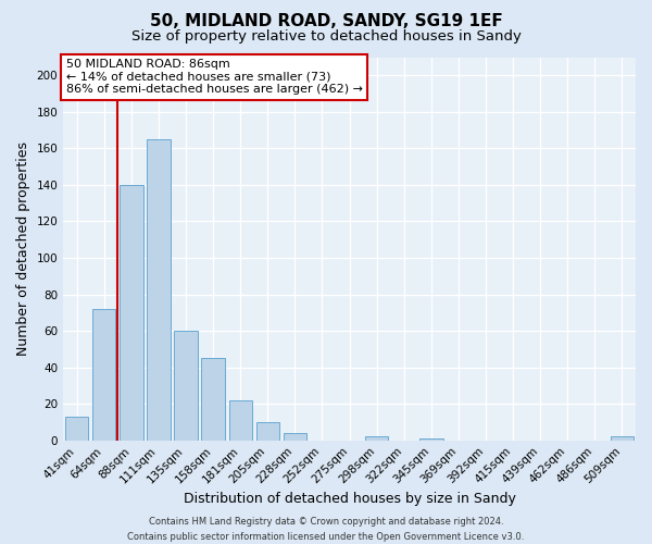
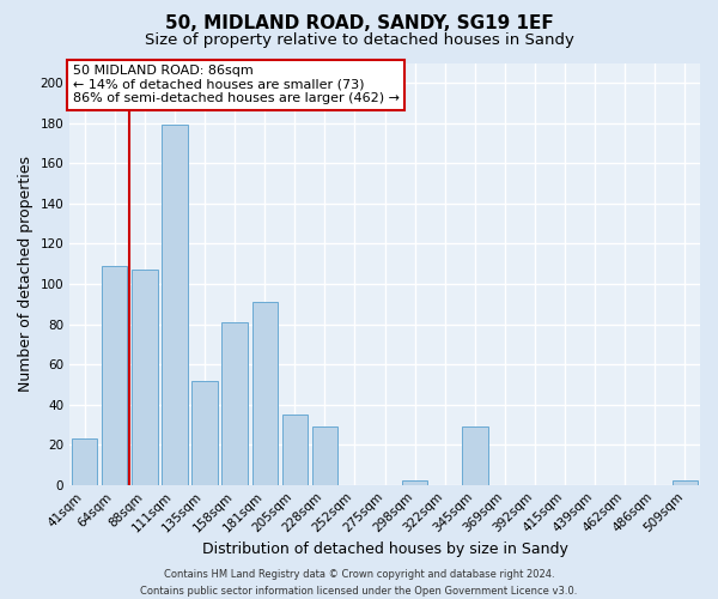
41sqm: 13 -> 23
64sqm: 72 -> 109
88sqm: 140 -> 107
111sqm: 165 -> 179
135sqm: 60 -> 52
158sqm: 45 -> 81
181sqm: 22 -> 91
205sqm: 10 -> 35
228sqm: 4 -> 29
345sqm: 1 -> 29
